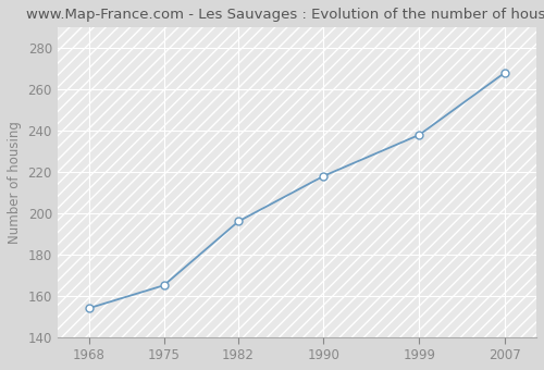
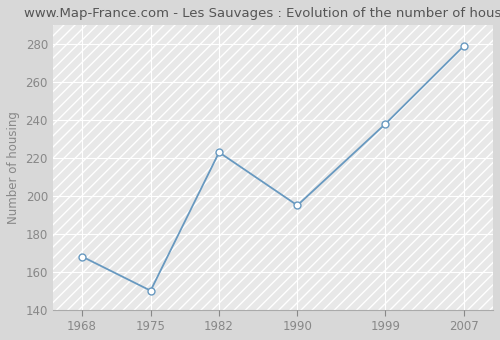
1968: 154 -> 168
1975: 165 -> 150
1982: 196 -> 223
1990: 218 -> 195
2007: 268 -> 279
